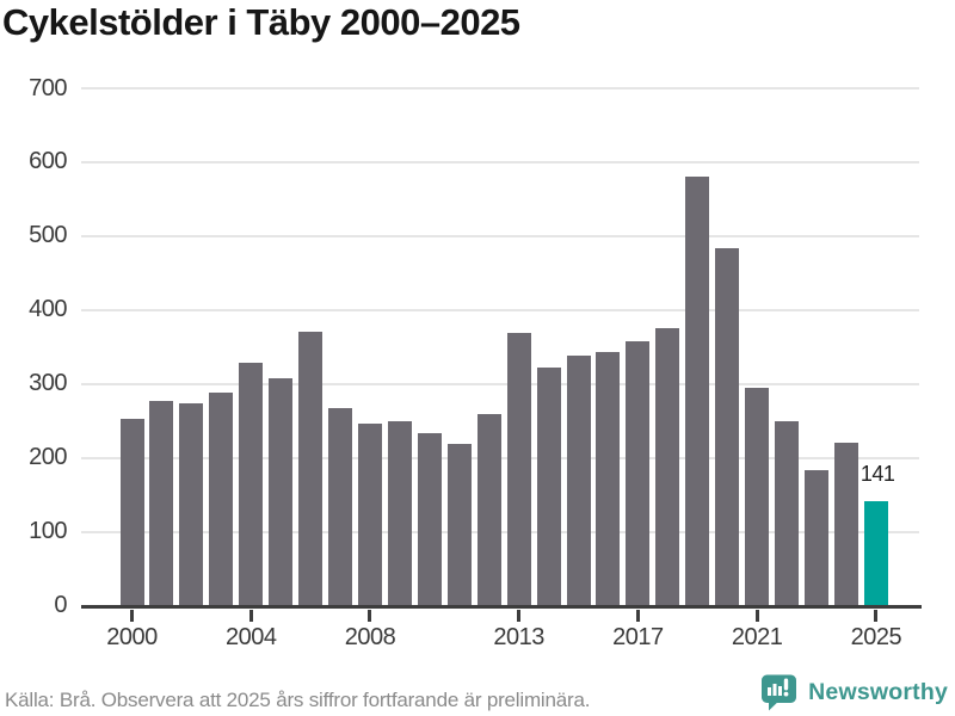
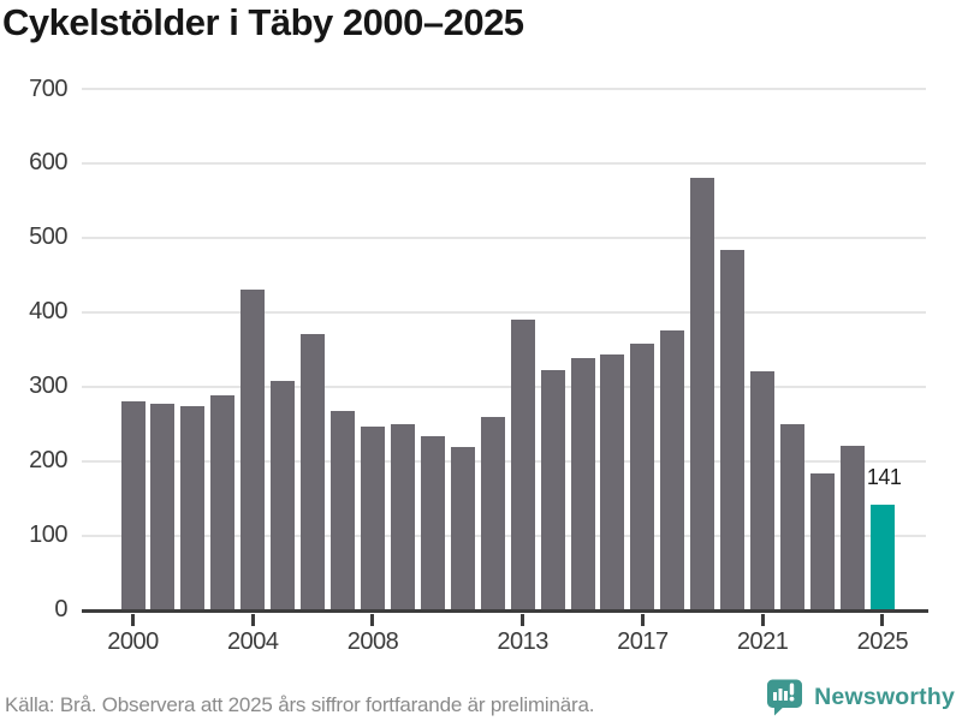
2000: 250 -> 280
2004: 330 -> 430
2013: 370 -> 390
2021: 290 -> 320
